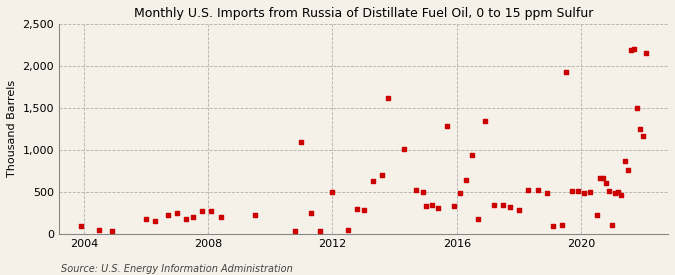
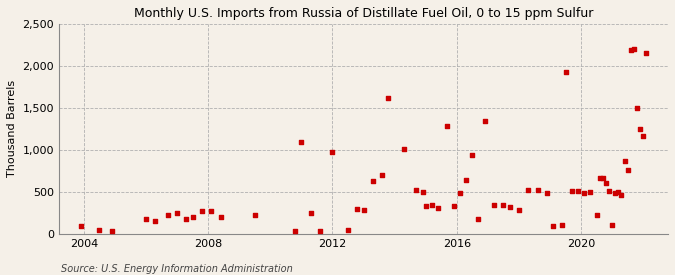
2012: 500 -> 980
